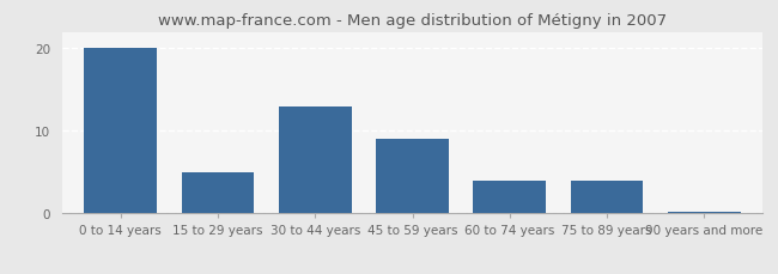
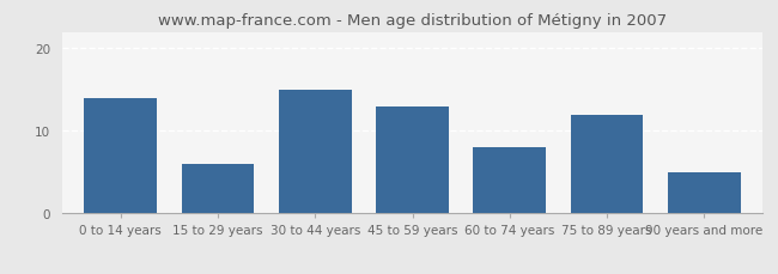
0 to 14 years: 20.0 -> 14.0
15 to 29 years: 5.0 -> 6.0
30 to 44 years: 13.0 -> 15.0
45 to 59 years: 9.0 -> 13.0
60 to 74 years: 4.0 -> 8.0
75 to 89 years: 4.0 -> 12.0
90 years and more: 0.2 -> 5.0
